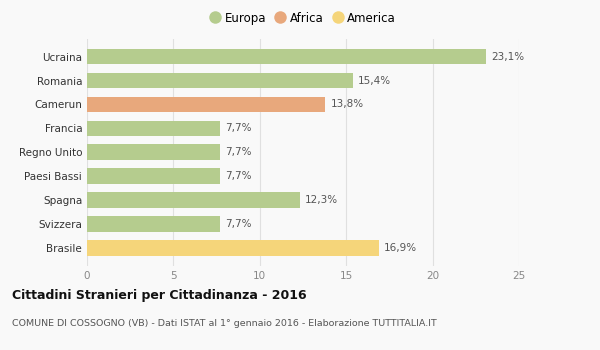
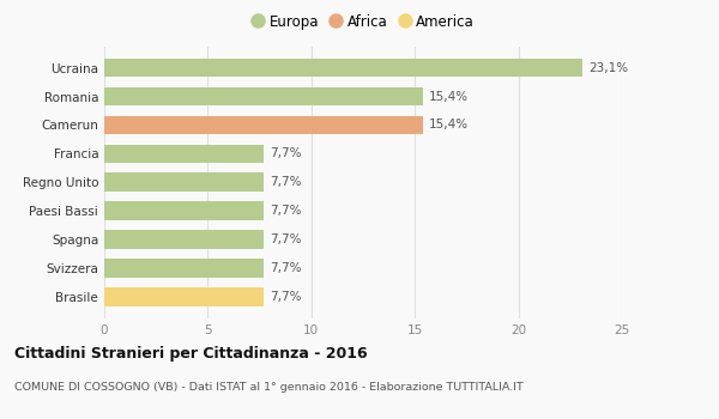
Camerun: 13,8% -> 15,4%
Spagna: 12,3% -> 7,7%
Brasile: 16,9% -> 7,7%
